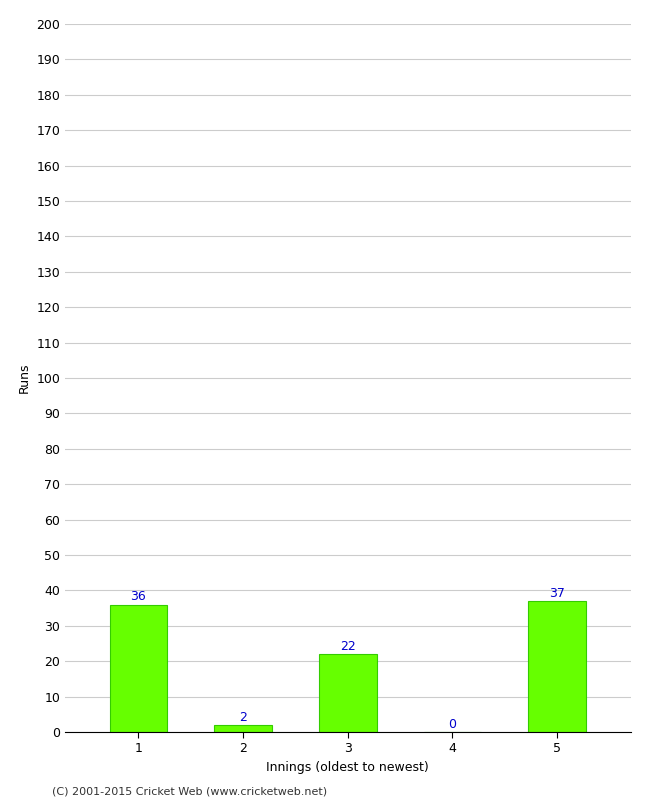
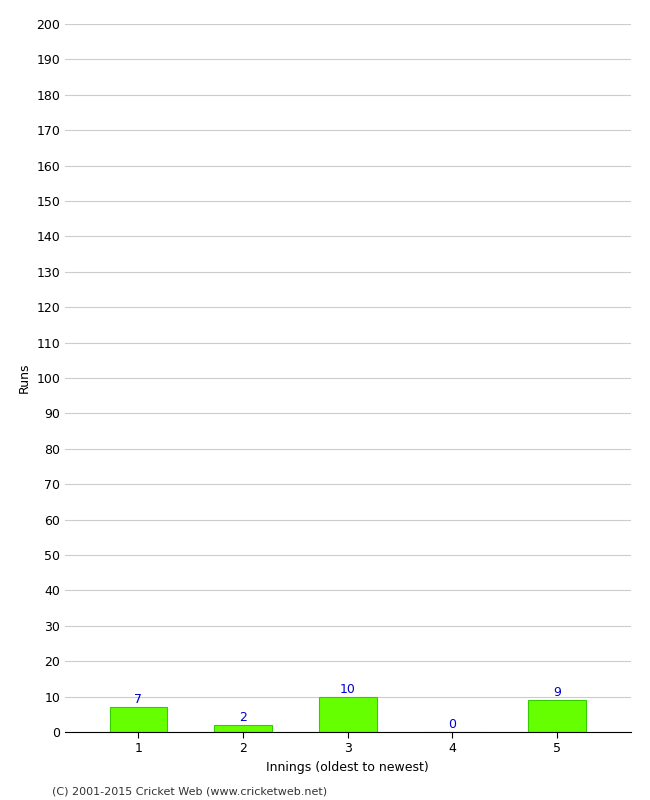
1: 36 -> 7
3: 22 -> 10
5: 37 -> 9
